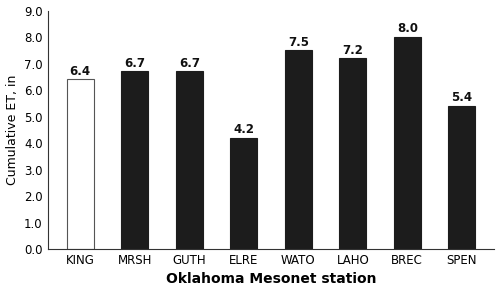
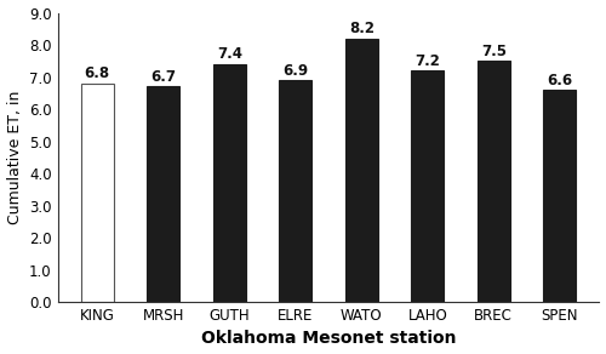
KING: 6.4 -> 6.8
GUTH: 6.7 -> 7.4
ELRE: 4.2 -> 6.9
WATO: 7.5 -> 8.2
BREC: 8.0 -> 7.5
SPEN: 5.4 -> 6.6
